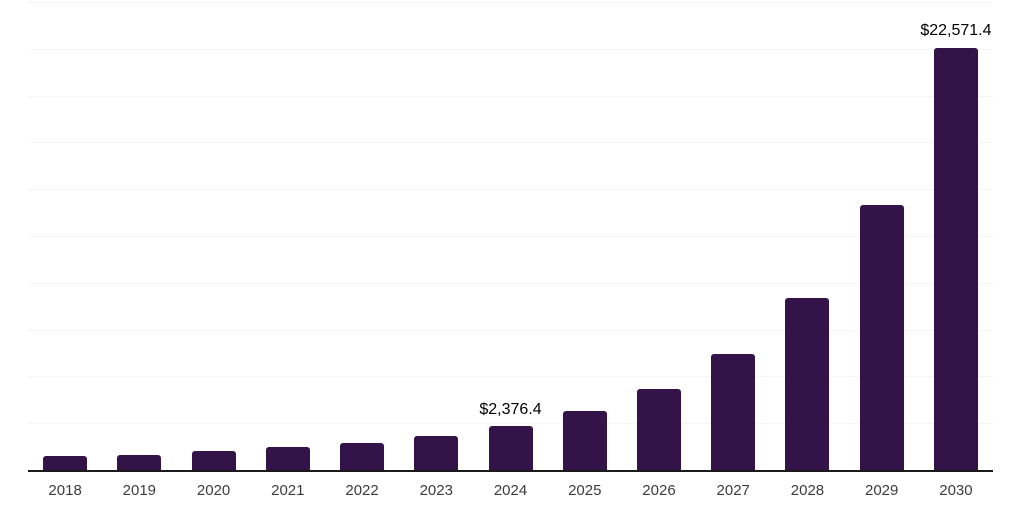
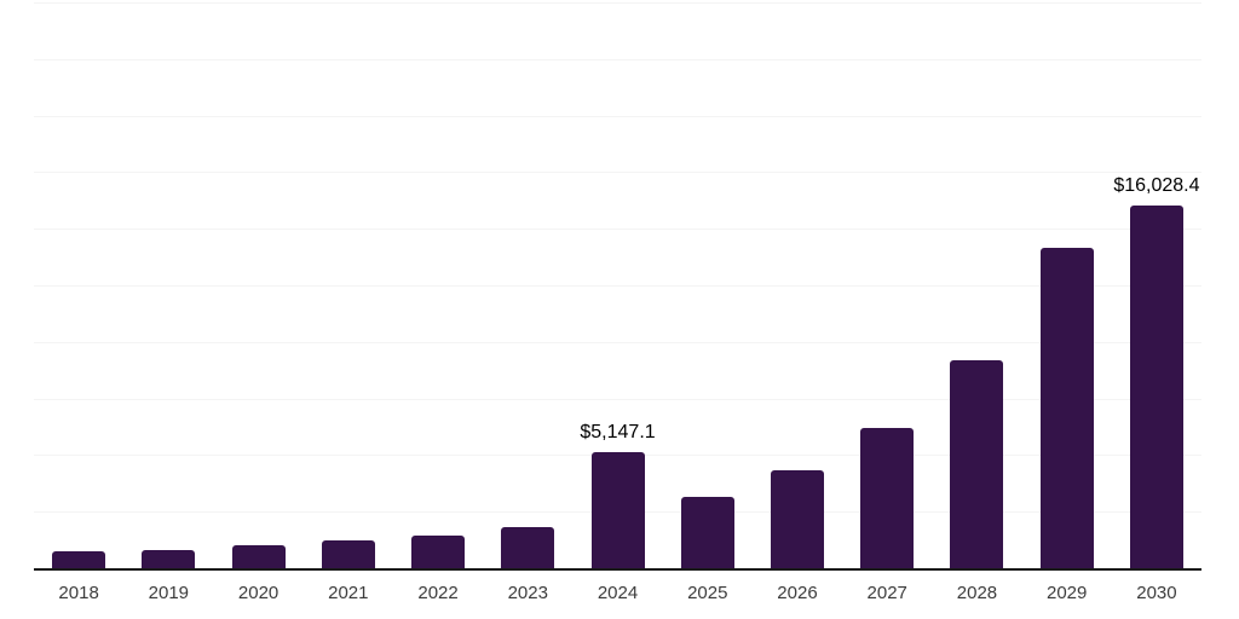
2024: $2,376.4 -> $5,147.1
2030: $22,571.4 -> $16,028.4
